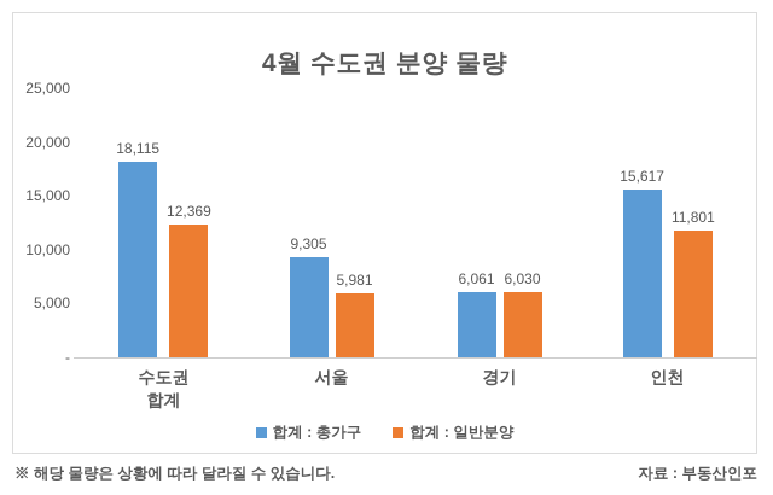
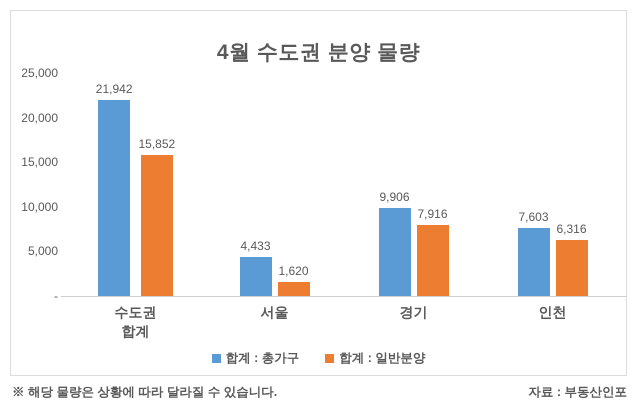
합계 : 총가구/수도권 합계: 18,115 -> 21,942
합계 : 일반분양/수도권 합계: 12,369 -> 15,852
합계 : 총가구/서울: 9,305 -> 4,433
합계 : 일반분양/서울: 5,981 -> 1,620
합계 : 총가구/경기: 6,061 -> 9,906
합계 : 일반분양/경기: 6,030 -> 7,916
합계 : 총가구/인천: 15,617 -> 7,603
합계 : 일반분양/인천: 11,801 -> 6,316
